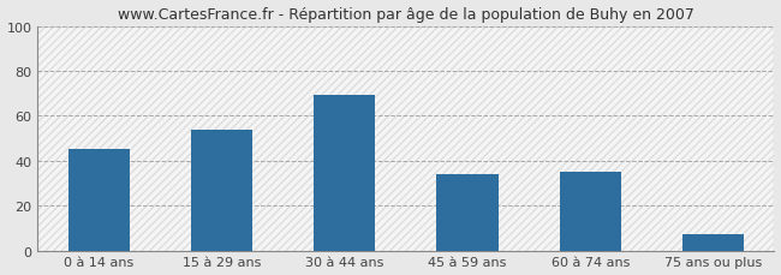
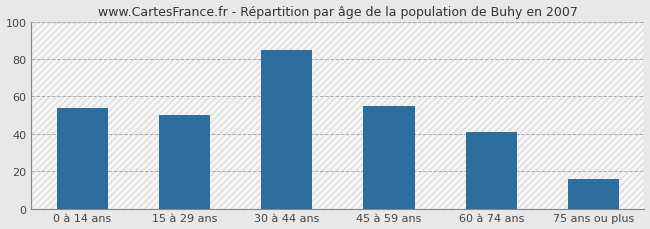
0 à 14 ans: 45 -> 54
15 à 29 ans: 54 -> 50
30 à 44 ans: 69 -> 85
45 à 59 ans: 34 -> 55
60 à 74 ans: 35 -> 41
75 ans ou plus: 7 -> 16
